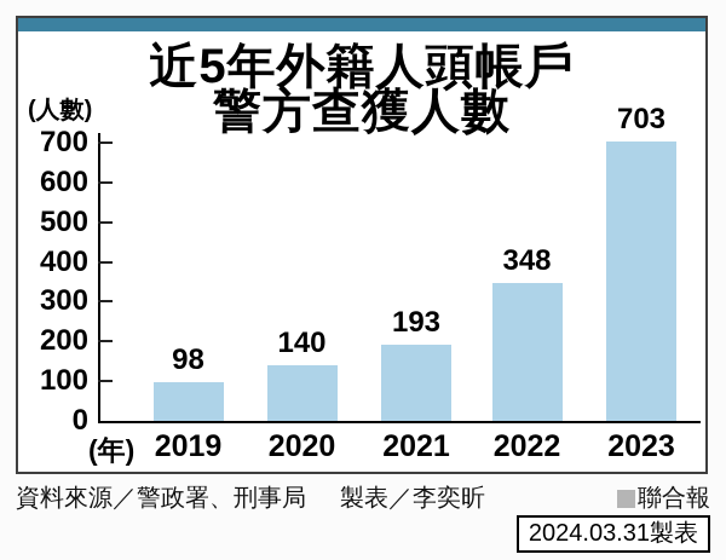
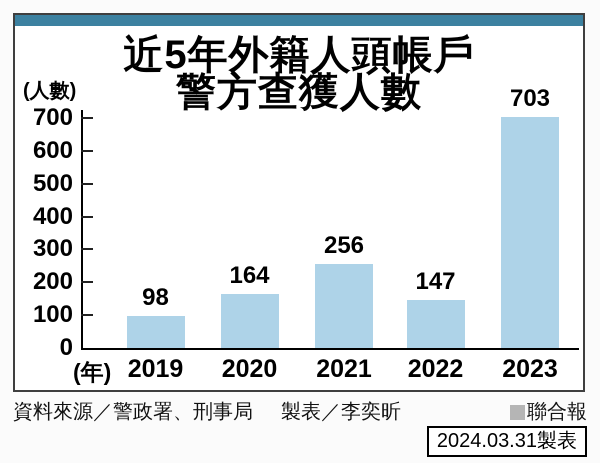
2020: 140 -> 164
2021: 193 -> 256
2022: 348 -> 147
